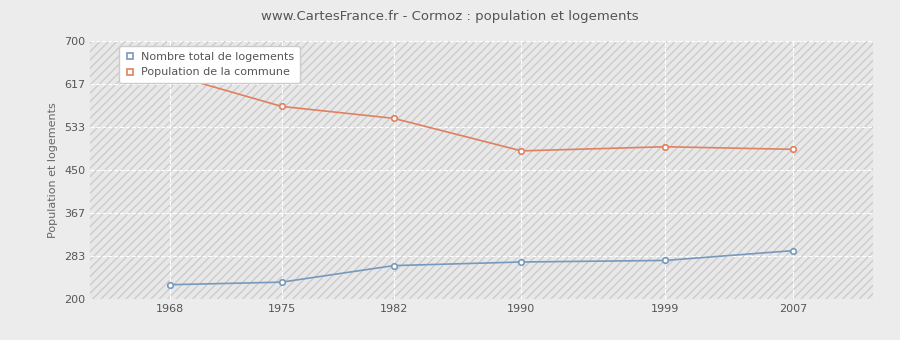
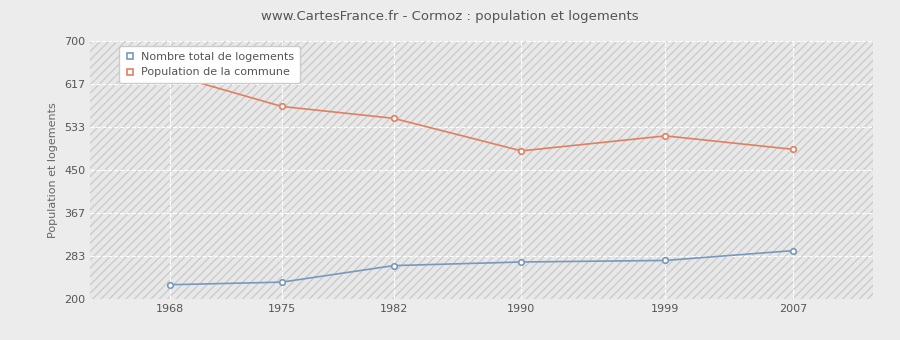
Population de la commune/1999: 495 -> 516
